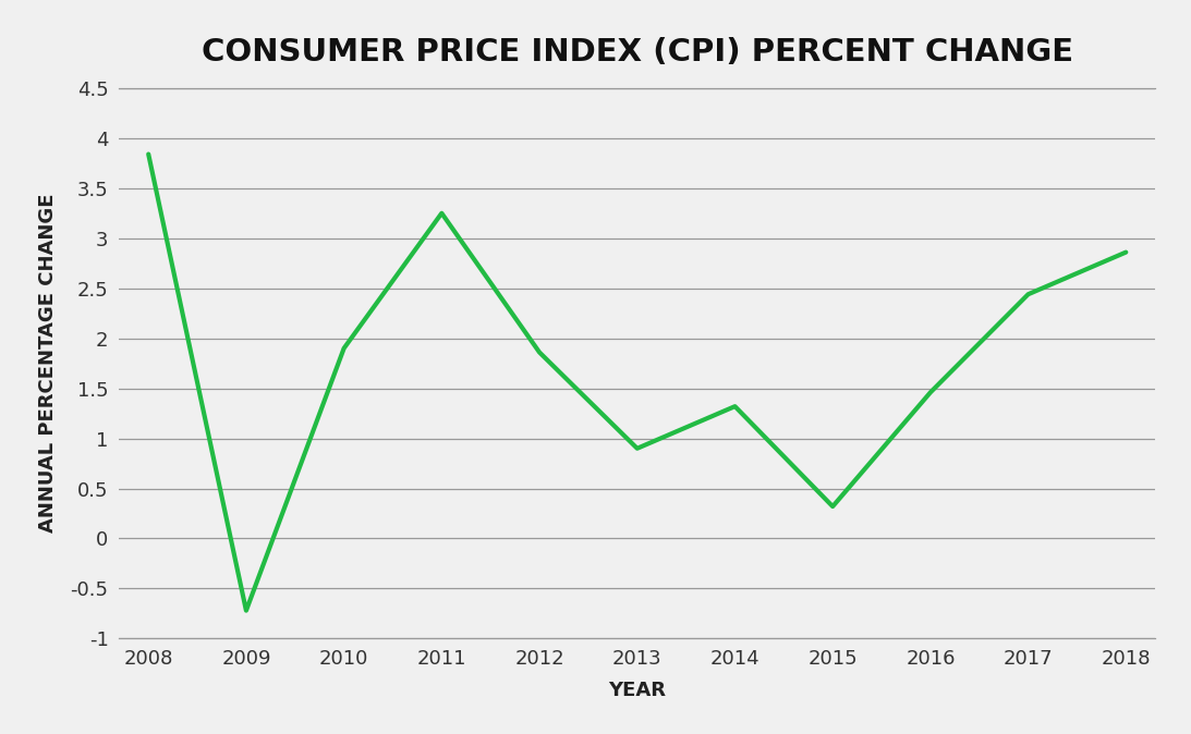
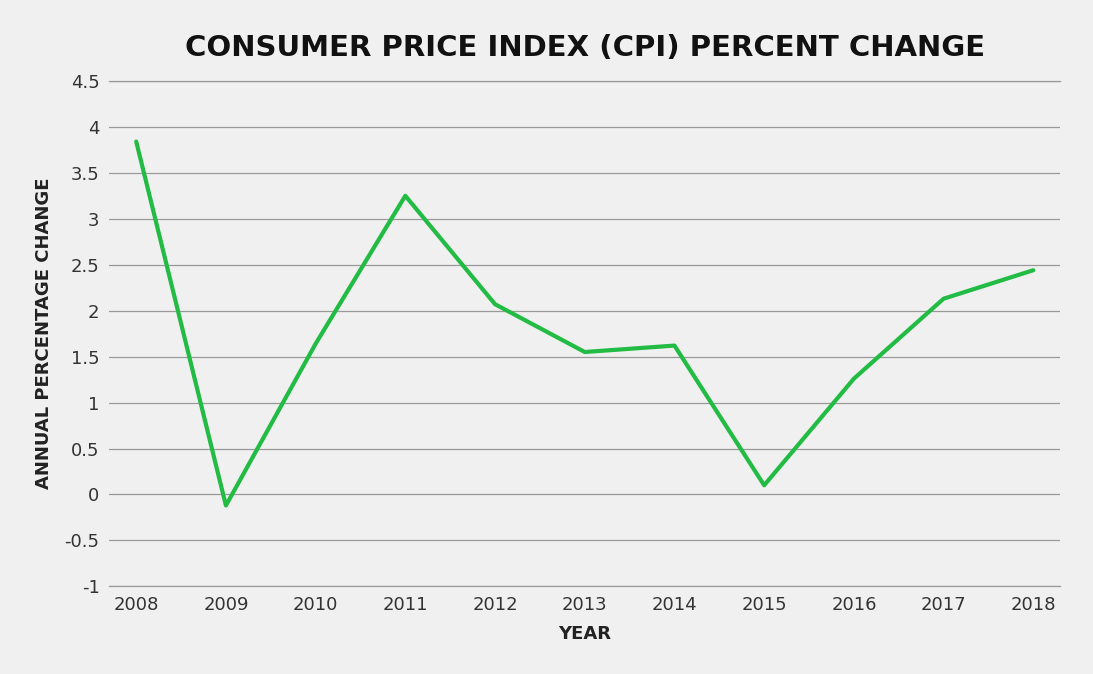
2009: -0.72 -> -0.12
2010: 1.90 -> 1.64
2012: 1.86 -> 2.07
2013: 0.90 -> 1.55
2014: 1.32 -> 1.62
2015: 0.32 -> 0.10
2016: 1.46 -> 1.26
2017: 2.44 -> 2.13
2018: 2.86 -> 2.44
